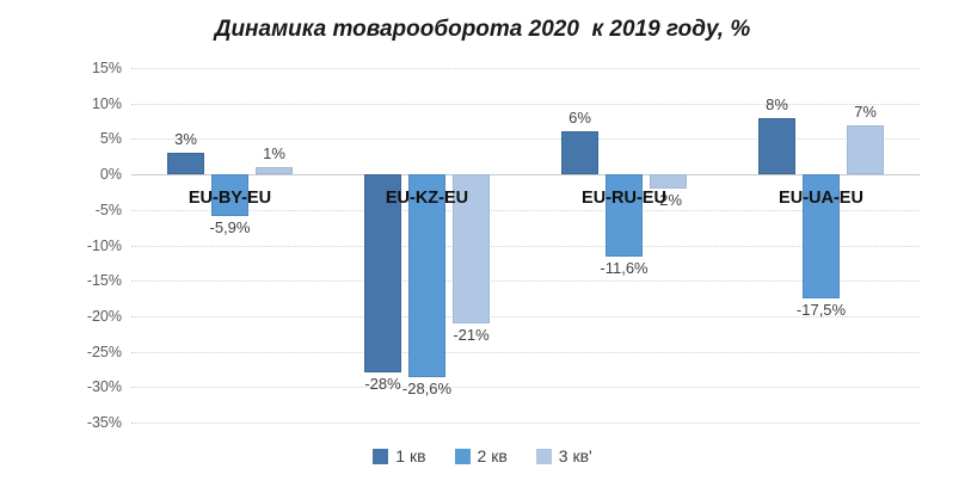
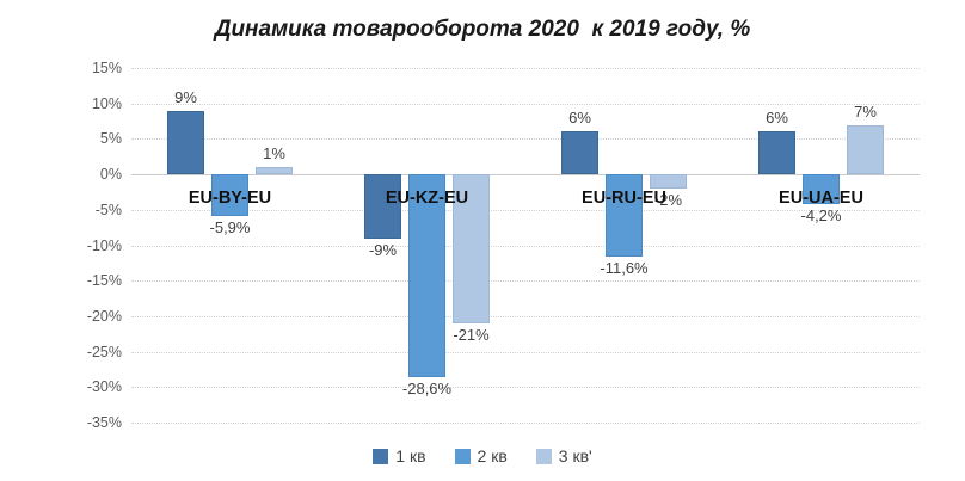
1 кв/EU-BY-EU: 3% -> 9%
1 кв/EU-KZ-EU: -28% -> -9%
1 кв/EU-UA-EU: 8% -> 6%
2 кв/EU-UA-EU: -17,5% -> -4,2%
